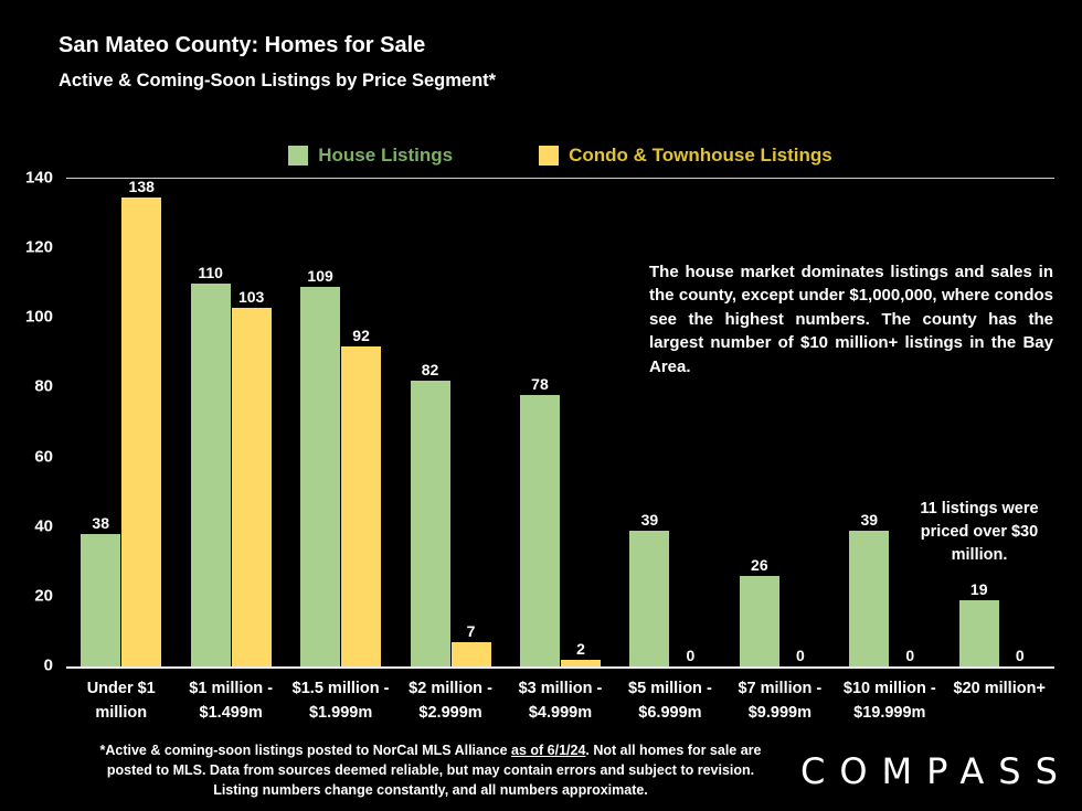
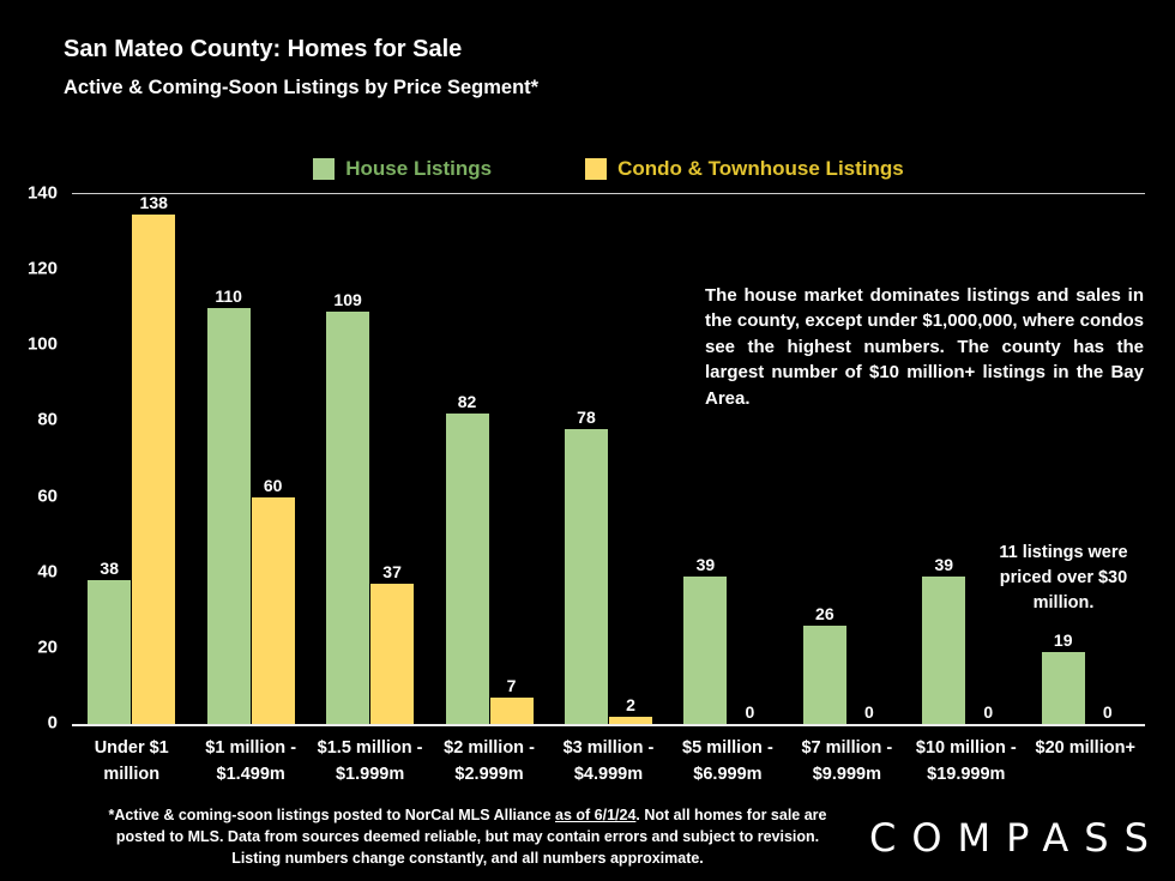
Condo & Townhouse Listings/$1 million - $1.499m: 103 -> 60
Condo & Townhouse Listings/$1.5 million - $1.999m: 92 -> 37
